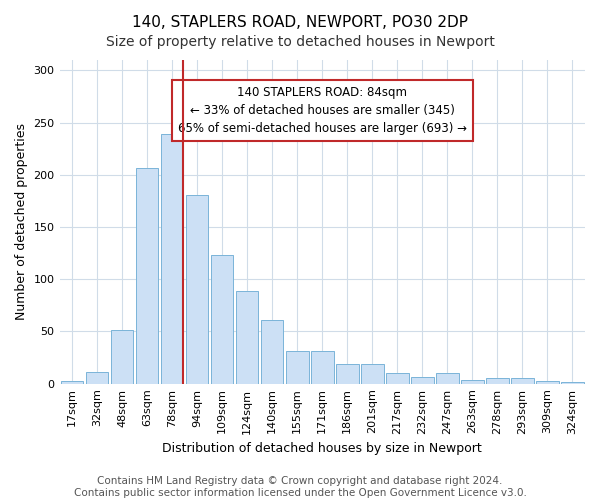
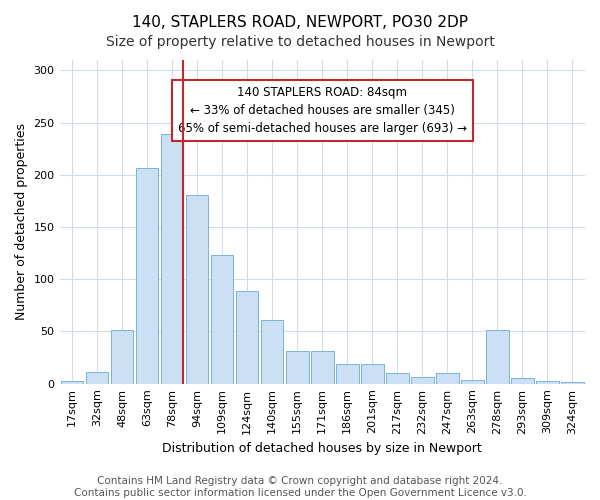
278sqm: 5 -> 51
